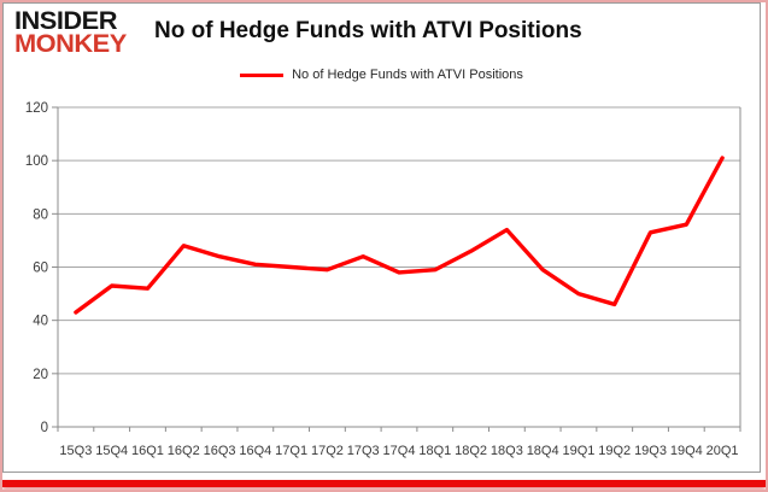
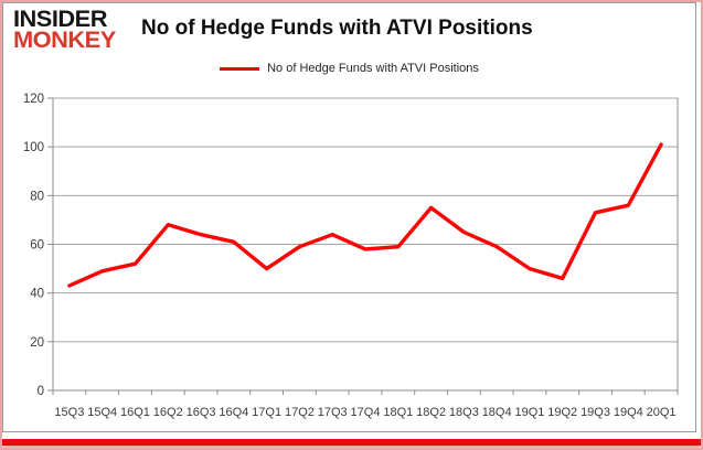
15Q4: 53 -> 49
17Q1: 60 -> 50
18Q2: 66 -> 75
18Q3: 74 -> 65
